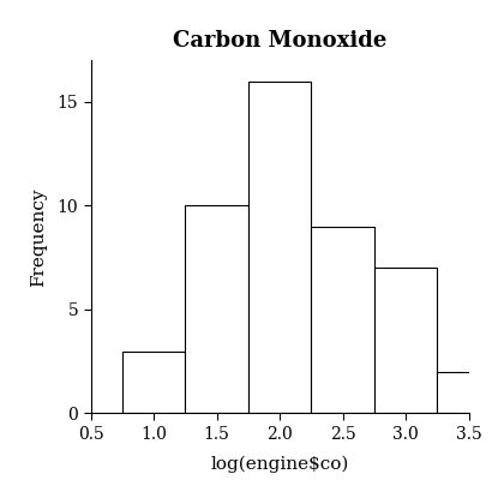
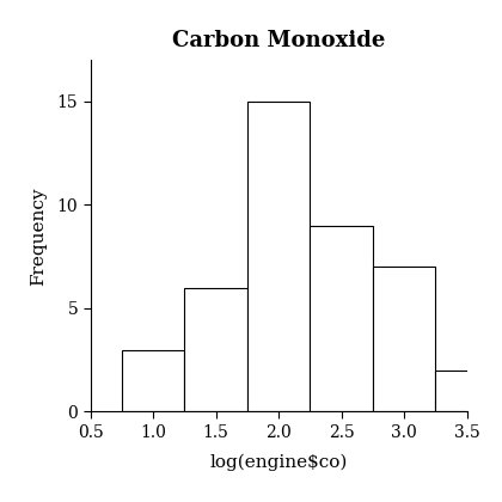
1.5: 10 -> 6
2.0: 16 -> 15
